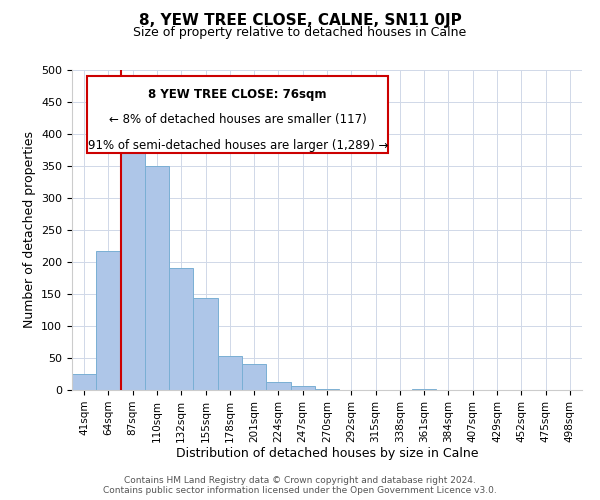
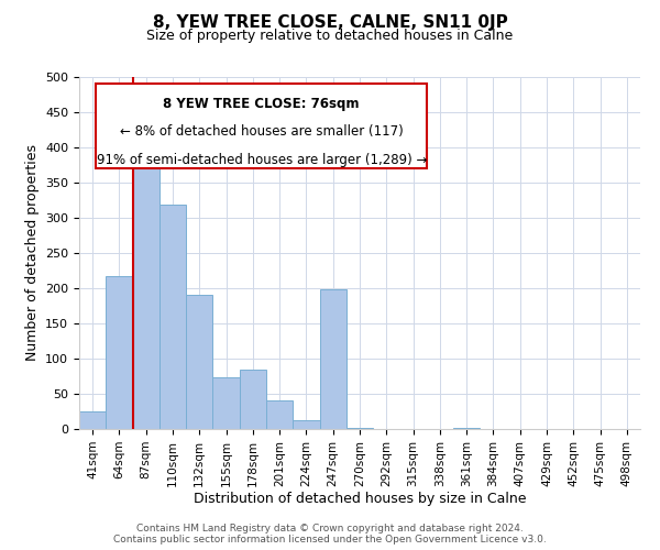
110sqm: 350 -> 318
155sqm: 143 -> 74
178sqm: 53 -> 84
247sqm: 7 -> 198
